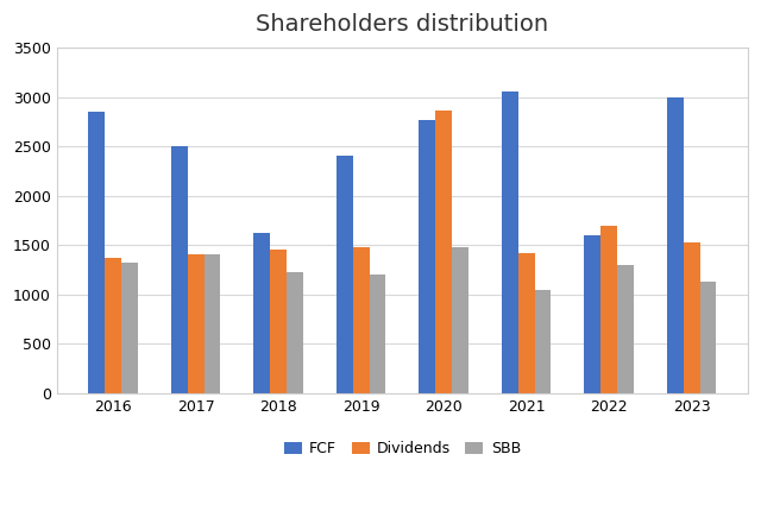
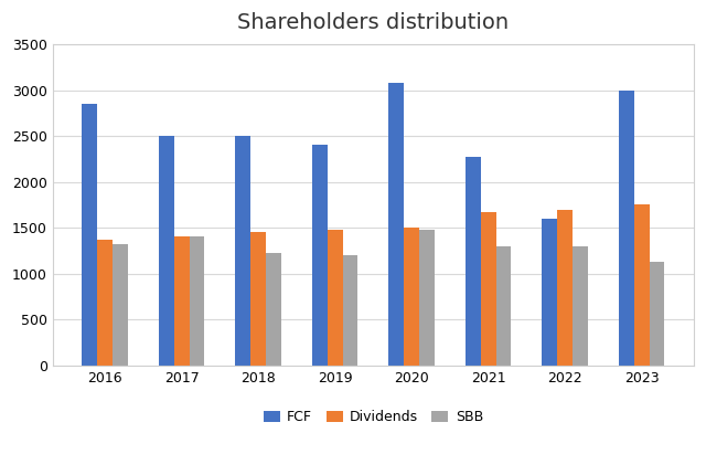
FCF/2018: 1620 -> 2500
FCF/2020: 2760 -> 3080
Dividends/2020: 2860 -> 1500
FCF/2021: 3060 -> 2280
Dividends/2021: 1420 -> 1680
SBB/2021: 1040 -> 1300
Dividends/2023: 1520 -> 1750
